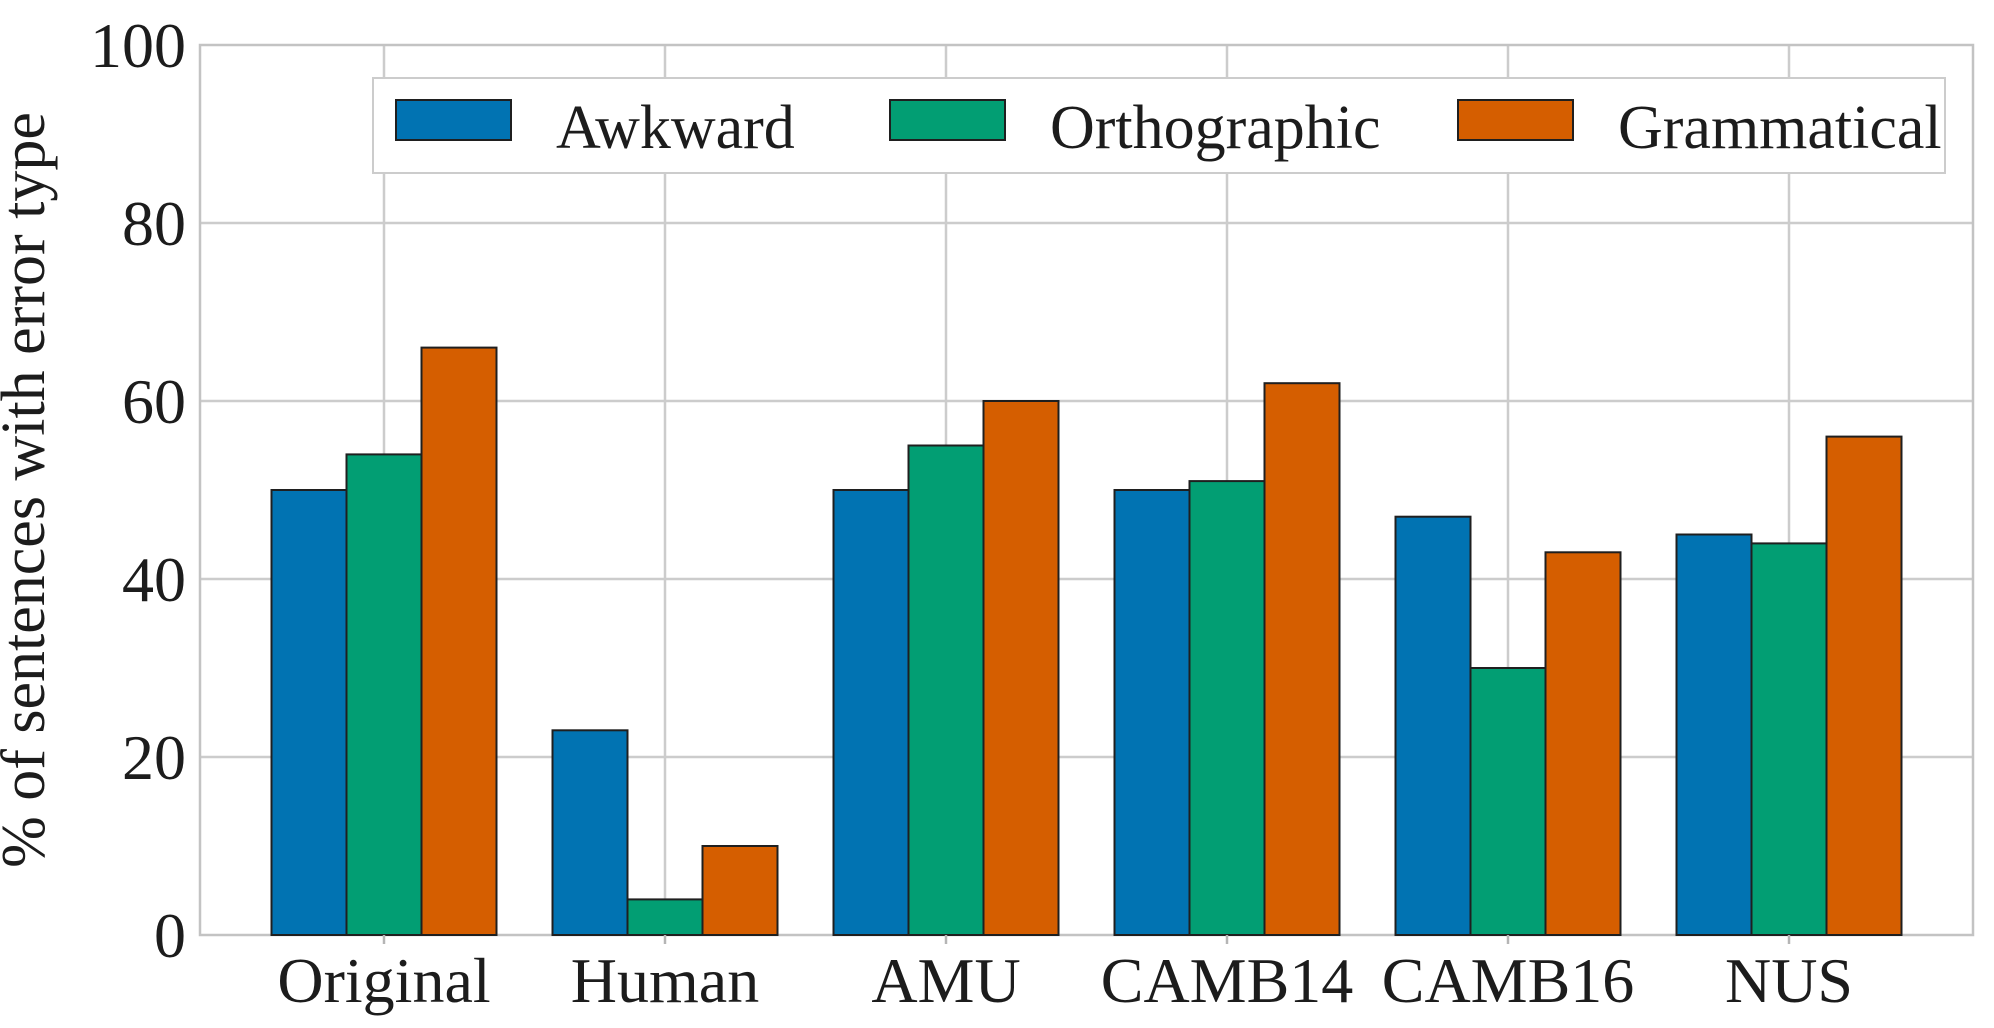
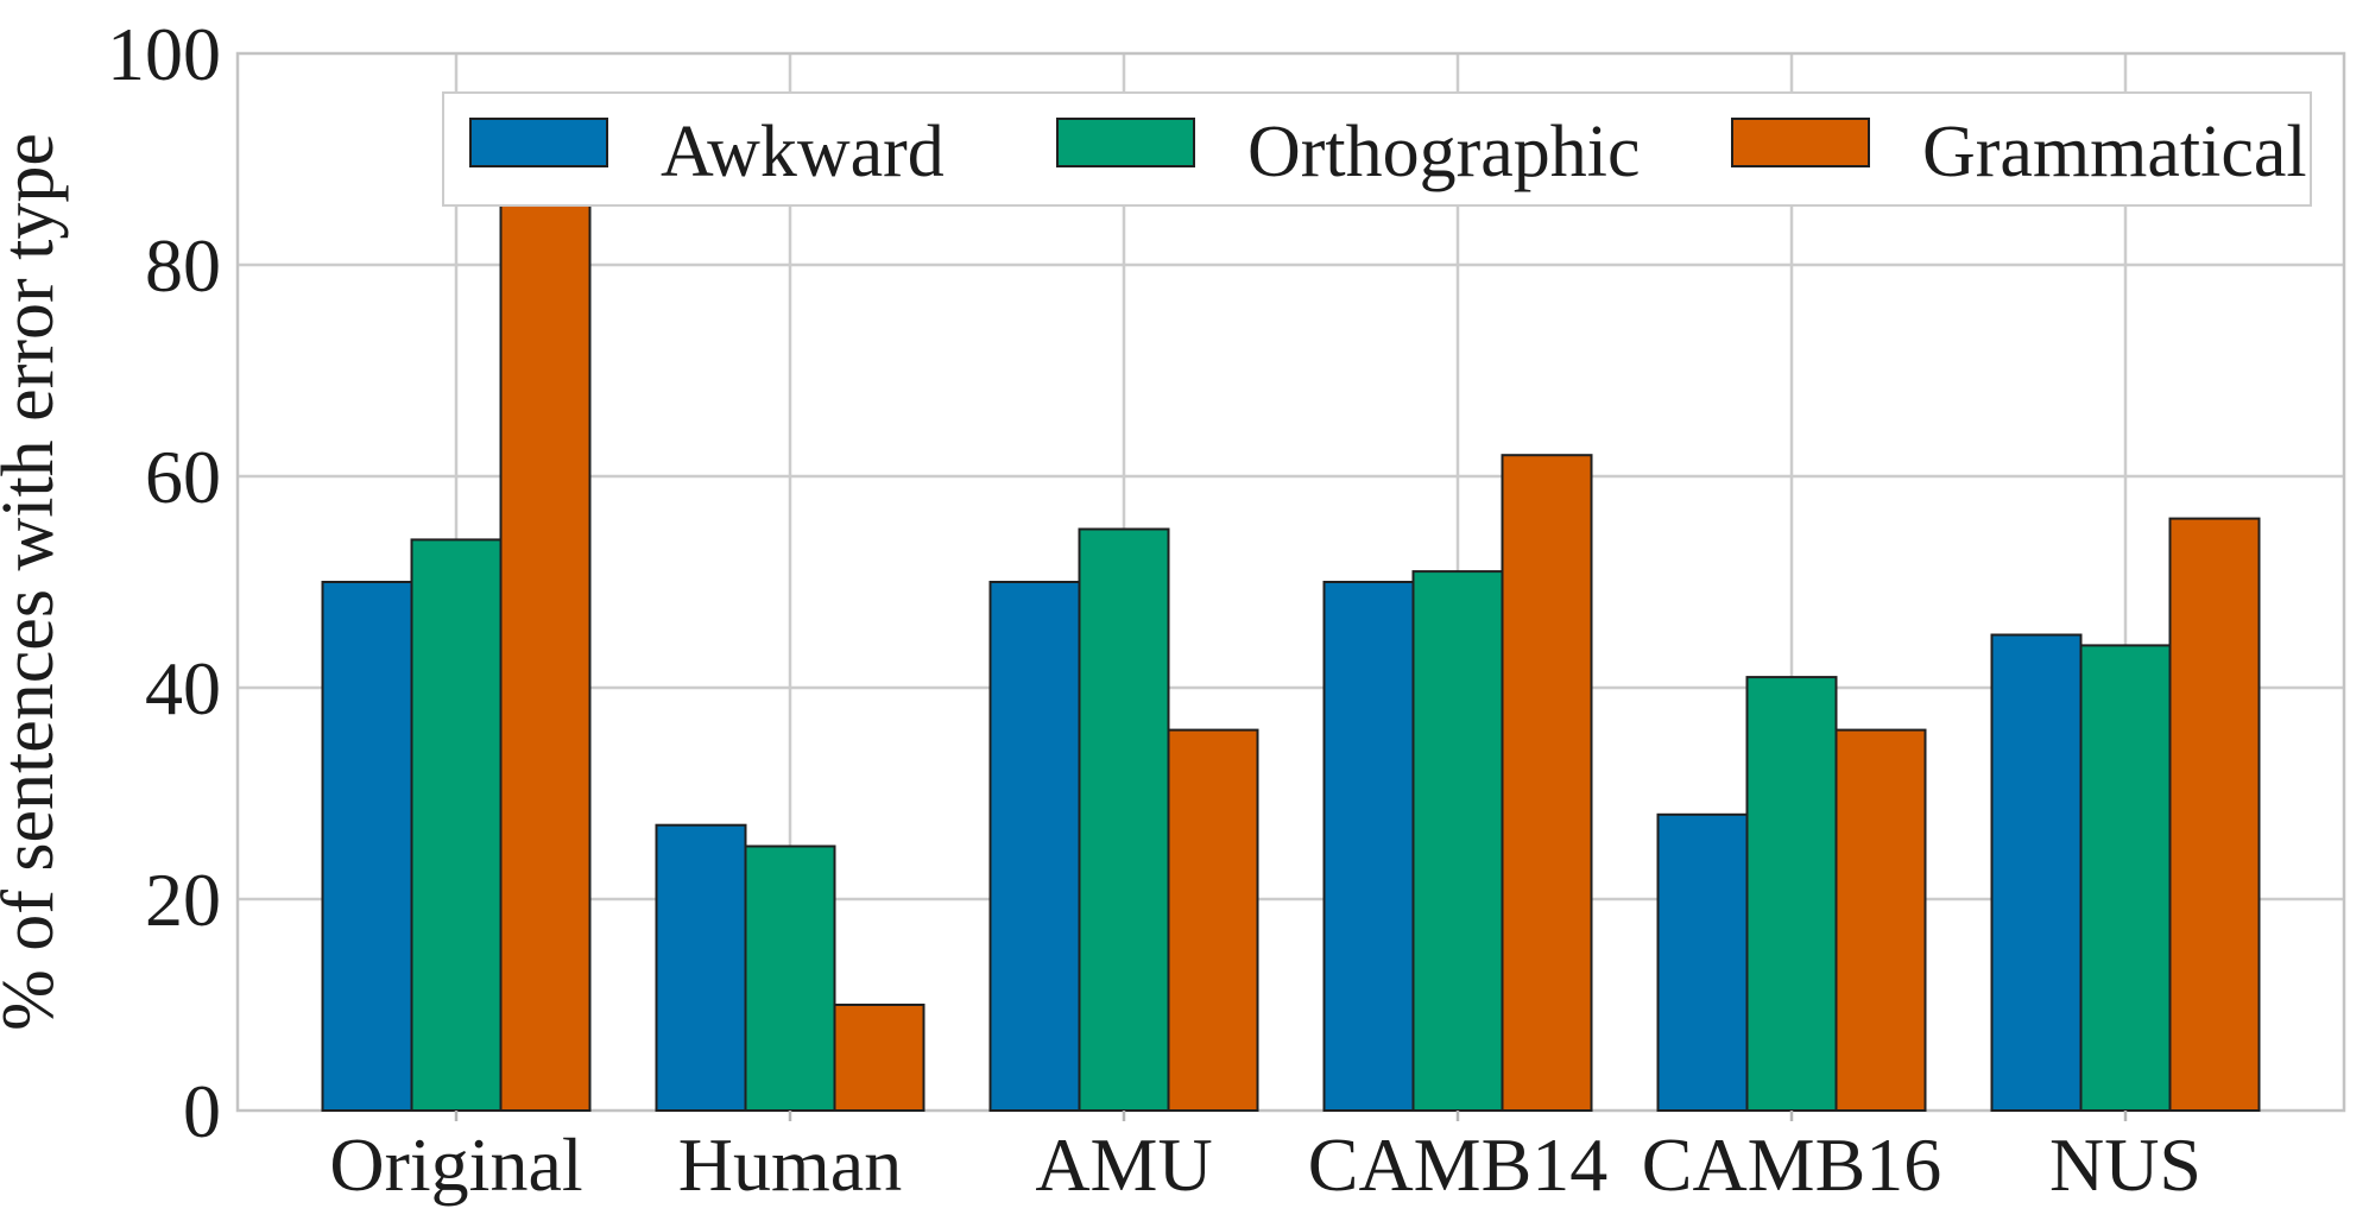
Grammatical/Original: 66 -> 87
Awkward/Human: 23 -> 27
Orthographic/Human: 4 -> 25
Grammatical/AMU: 60 -> 36
Awkward/CAMB16: 47 -> 28
Orthographic/CAMB16: 30 -> 41
Grammatical/CAMB16: 43 -> 36
